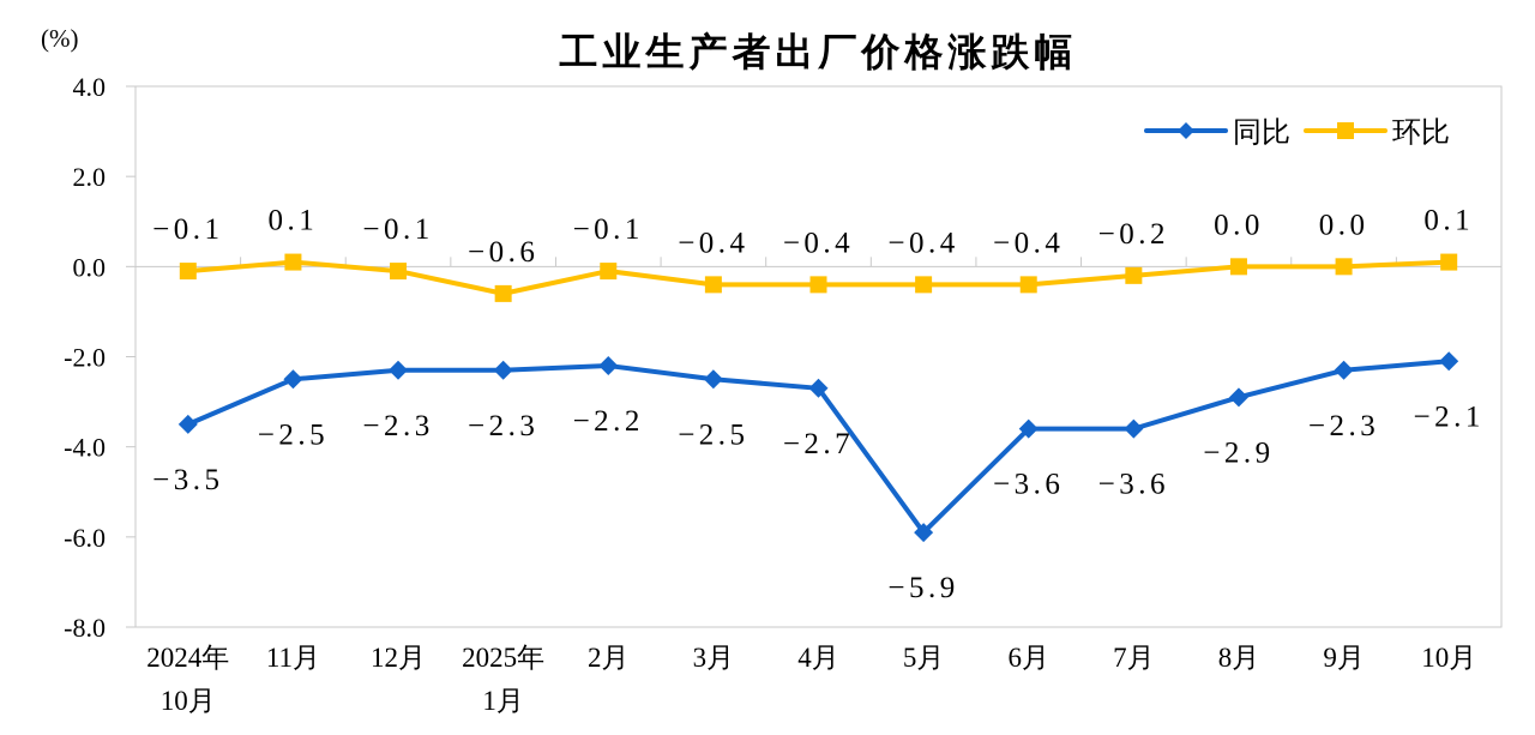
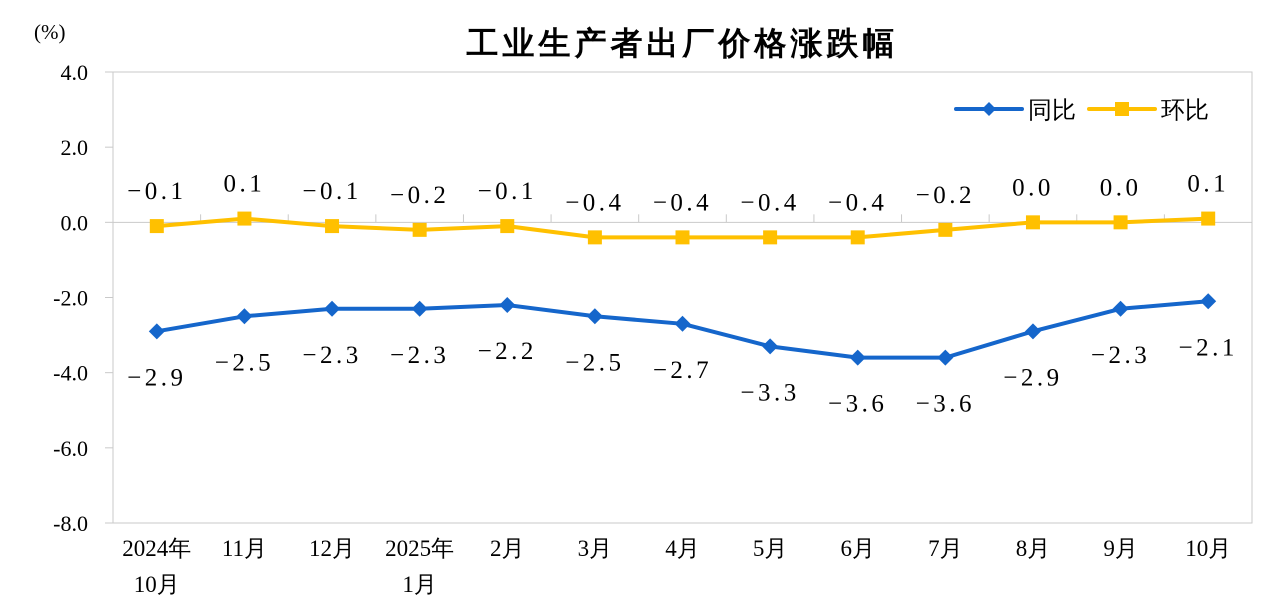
同比/2024年 10月: −3.5 -> −2.9
环比/2025年 1月: −0.6 -> −0.2
同比/5月: −5.9 -> −3.3
